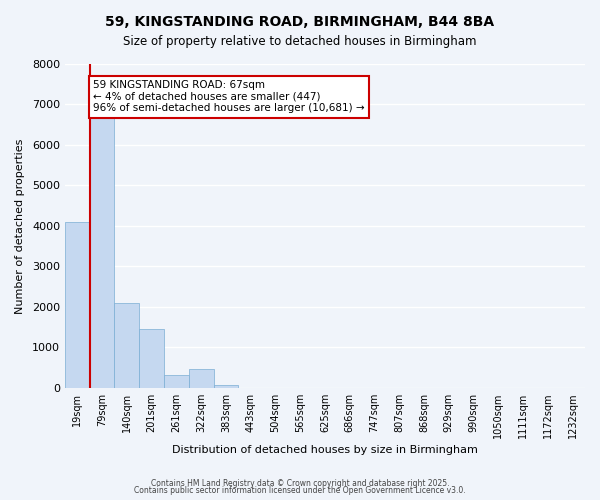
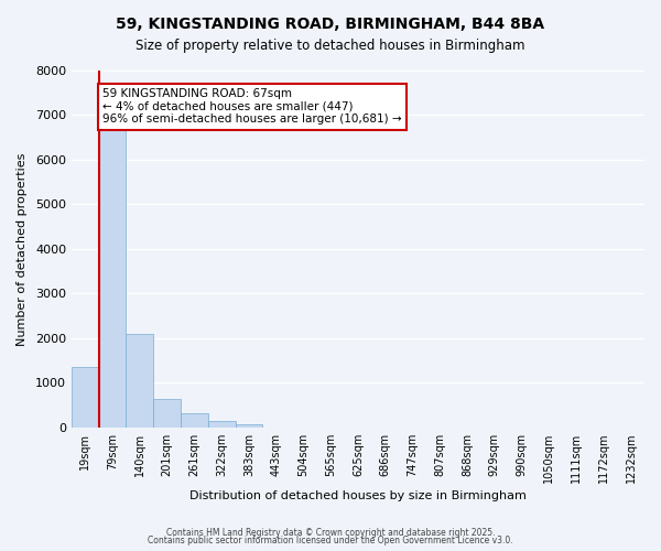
19sqm: 4100 -> 1340
201sqm: 1450 -> 640
322sqm: 450 -> 150
